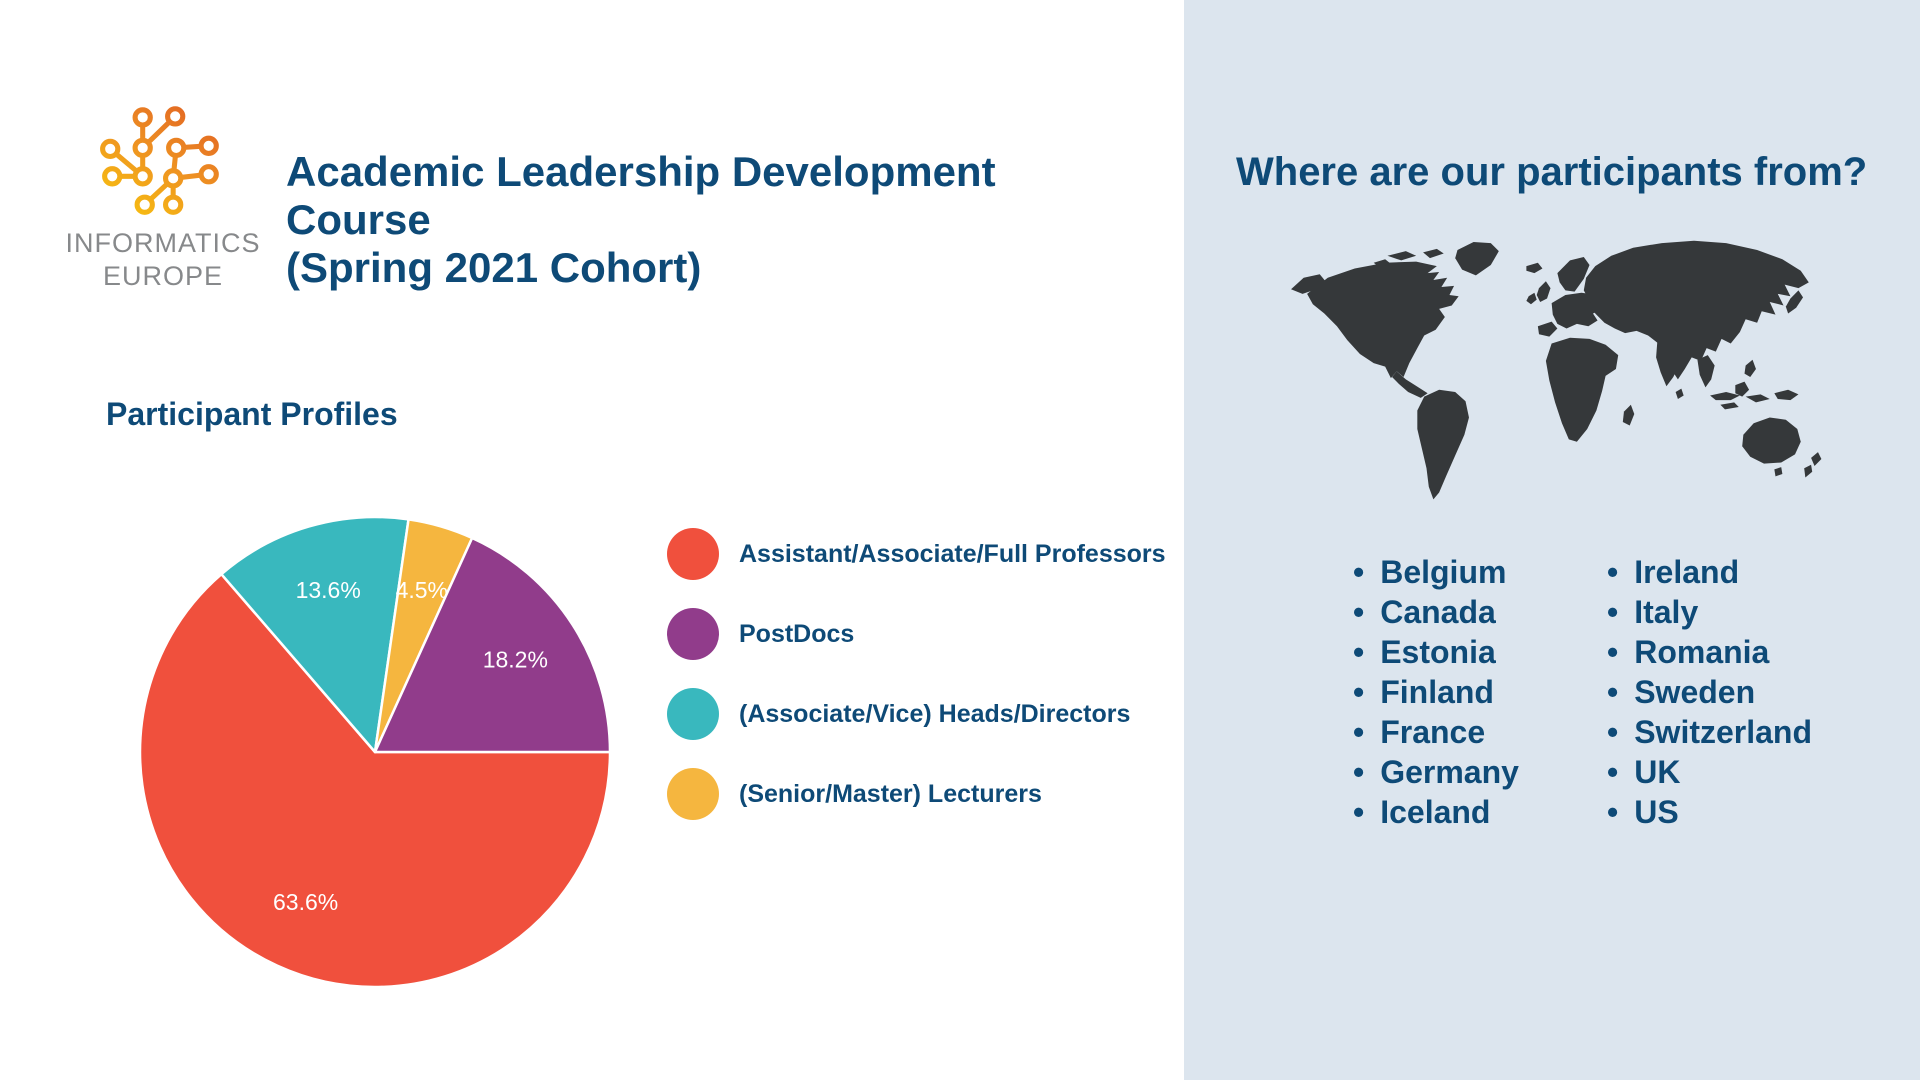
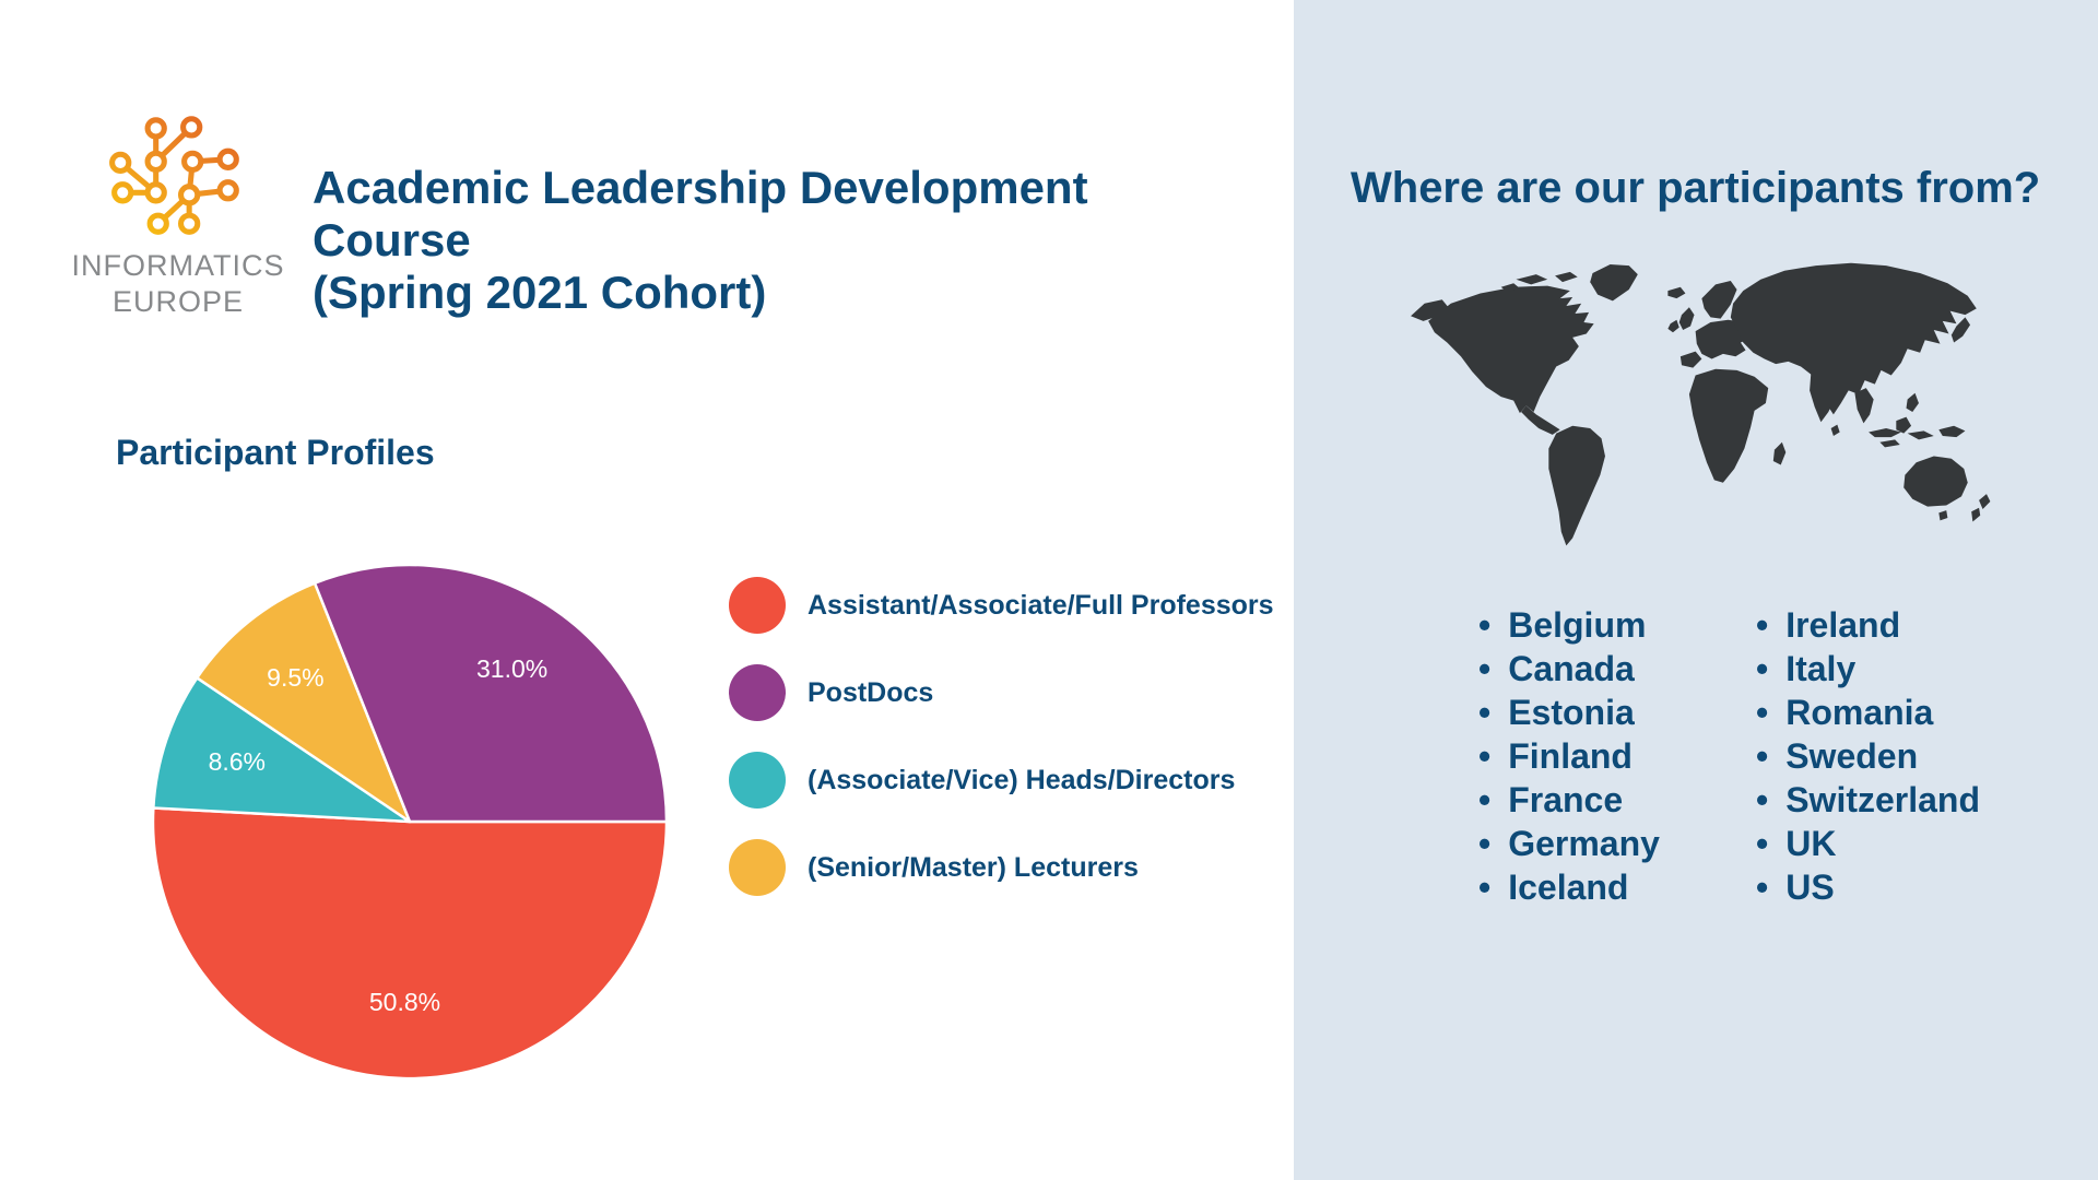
Assistant/Associate/Full Professors: 63.6% -> 50.8%
PostDocs: 18.2% -> 31.0%
(Associate/Vice) Heads/Directors: 13.6% -> 8.6%
(Senior/Master) Lecturers: 4.5% -> 9.5%
